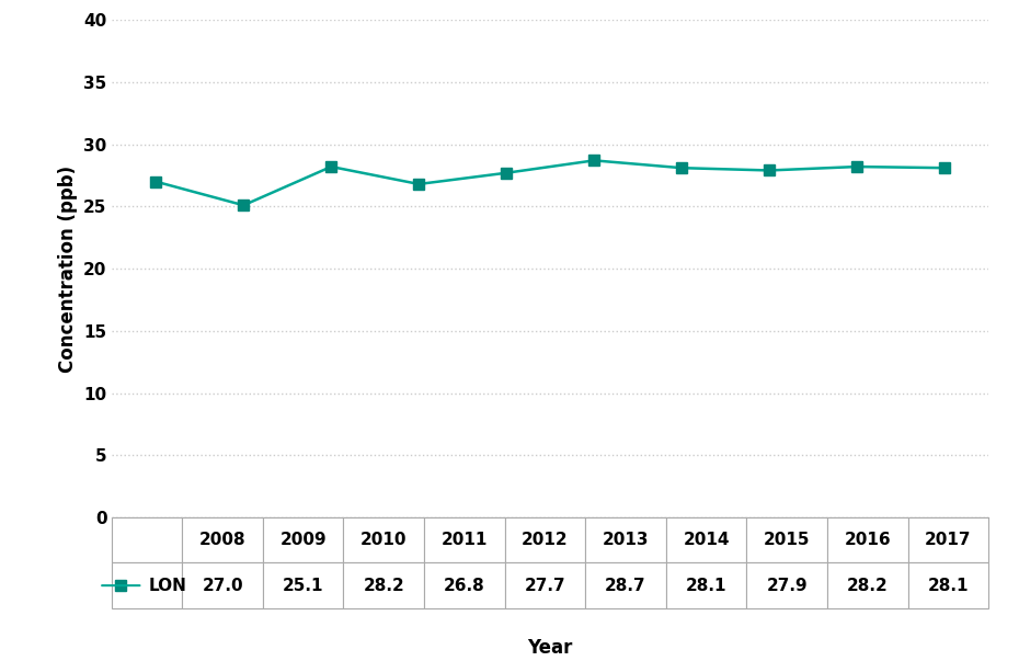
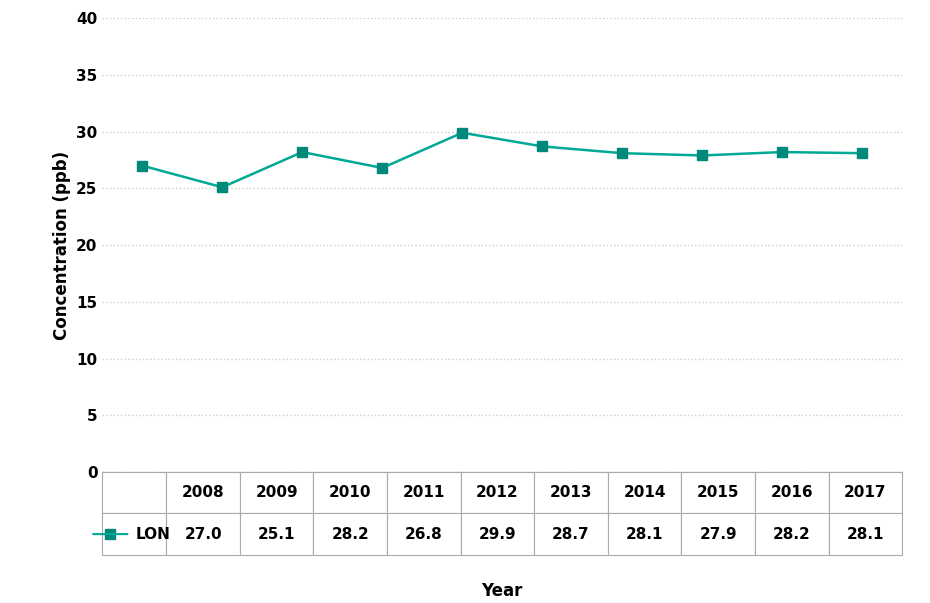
2012: 27.7 -> 29.9
